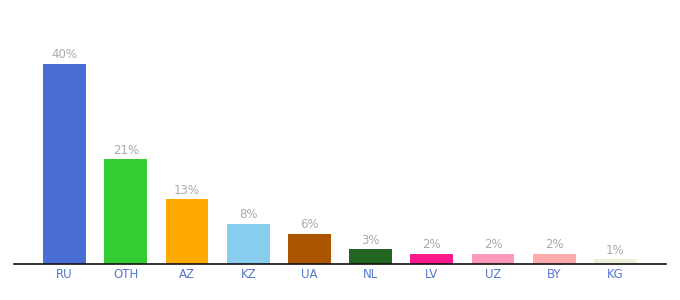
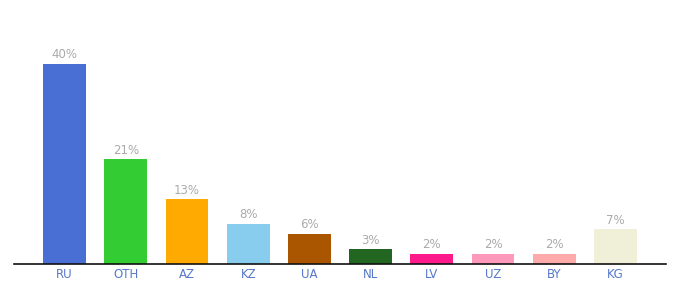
KG: 1% -> 7%
